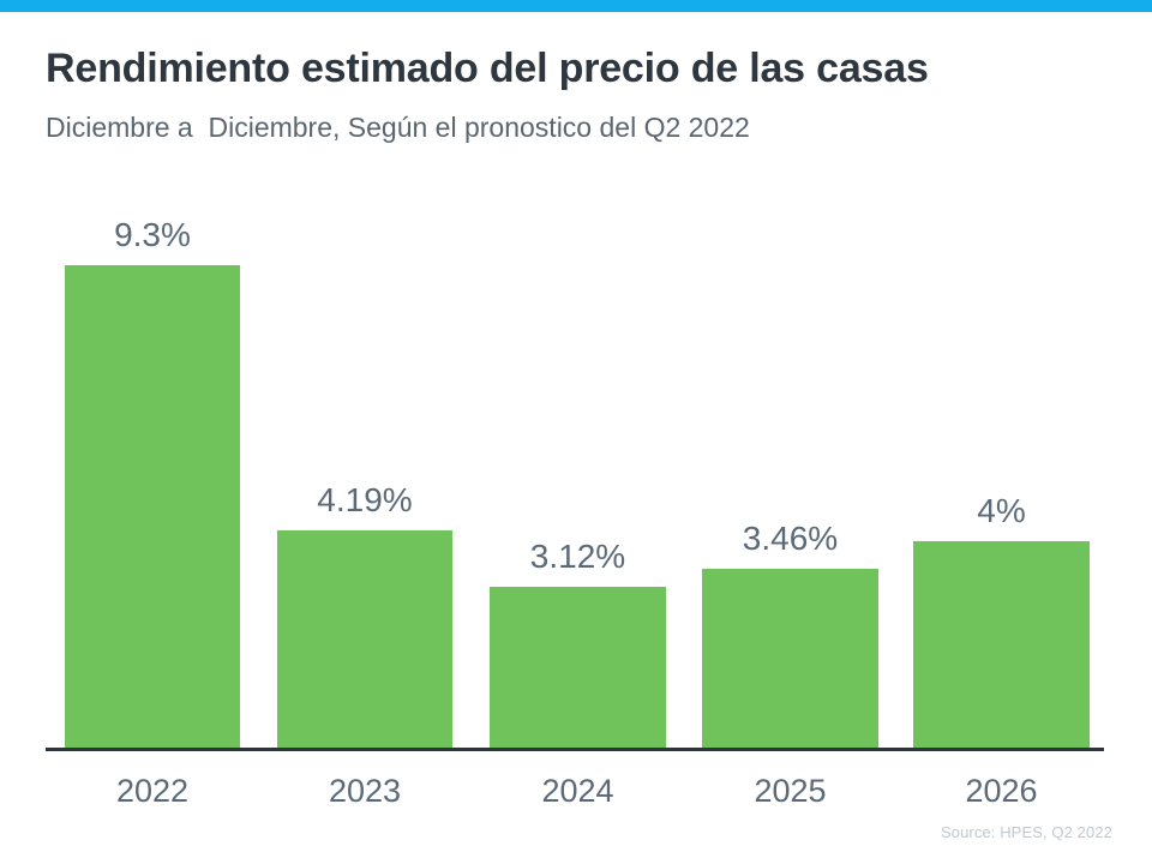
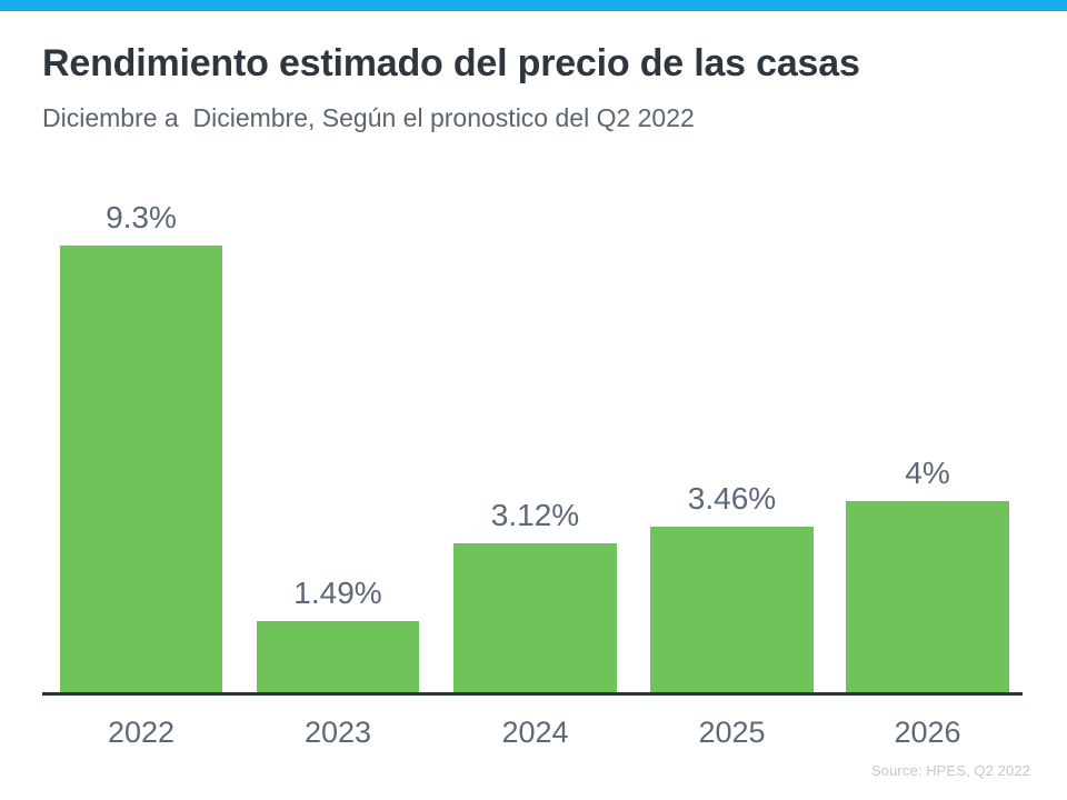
2023: 4.19% -> 1.49%
